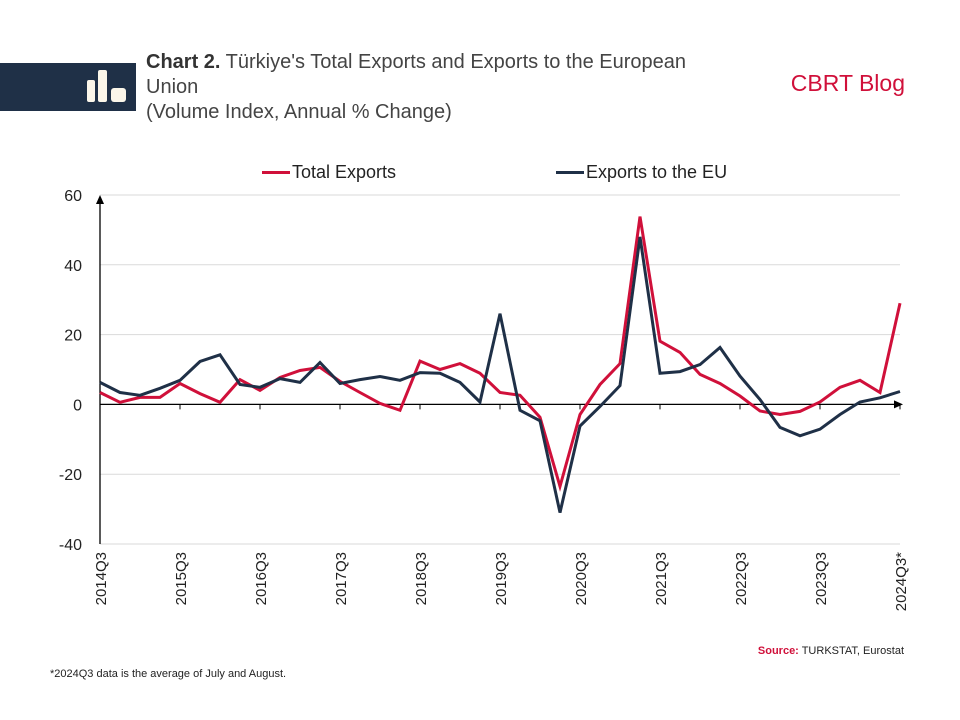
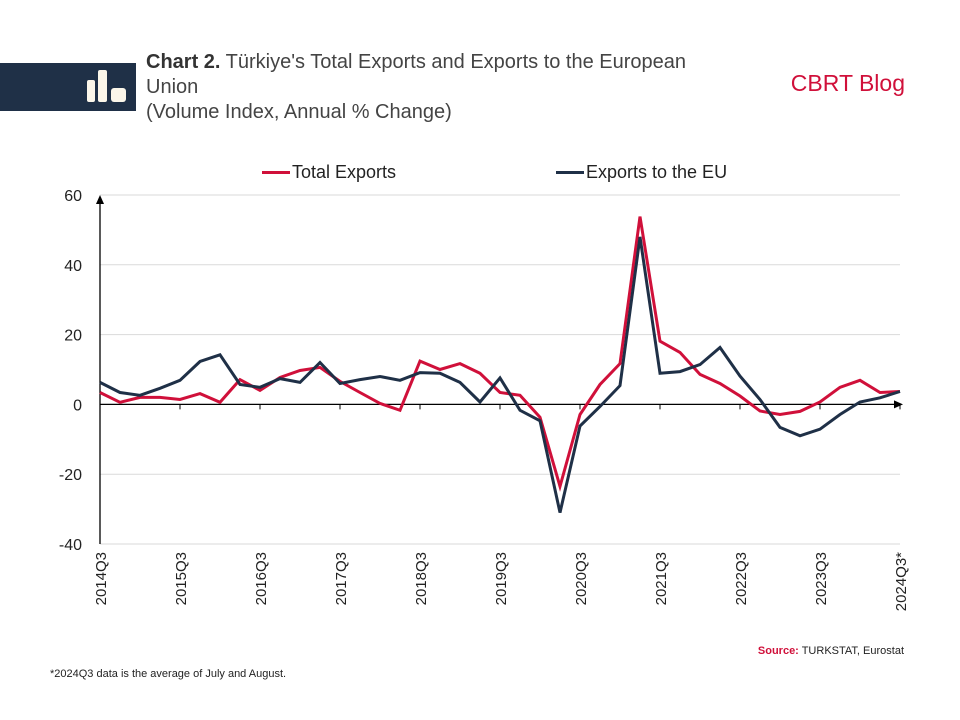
Total Exports/2015Q3: 6 -> 1
Exports to the EU/2019Q3: 26 -> 8
Total Exports/2024Q3*: 29 -> 4
